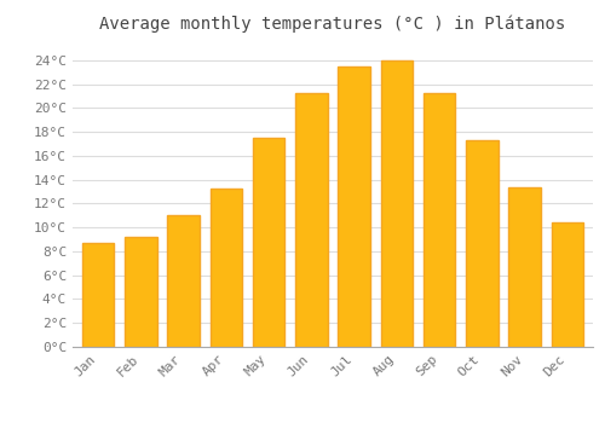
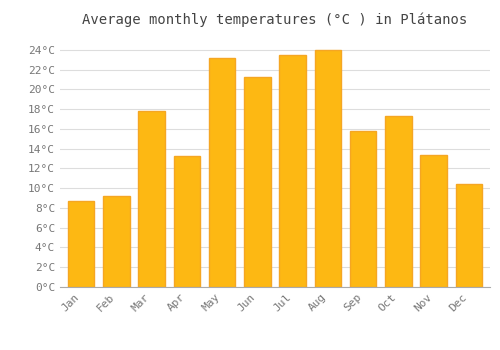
Mar: 11.0°C -> 17.8°C
May: 17.5°C -> 23.2°C
Sep: 21.3°C -> 15.8°C
